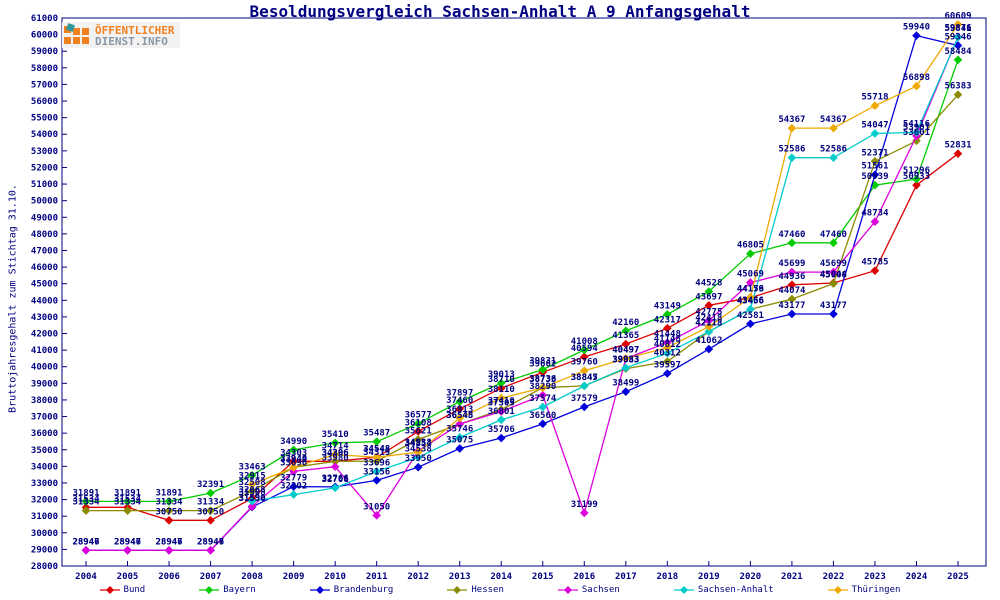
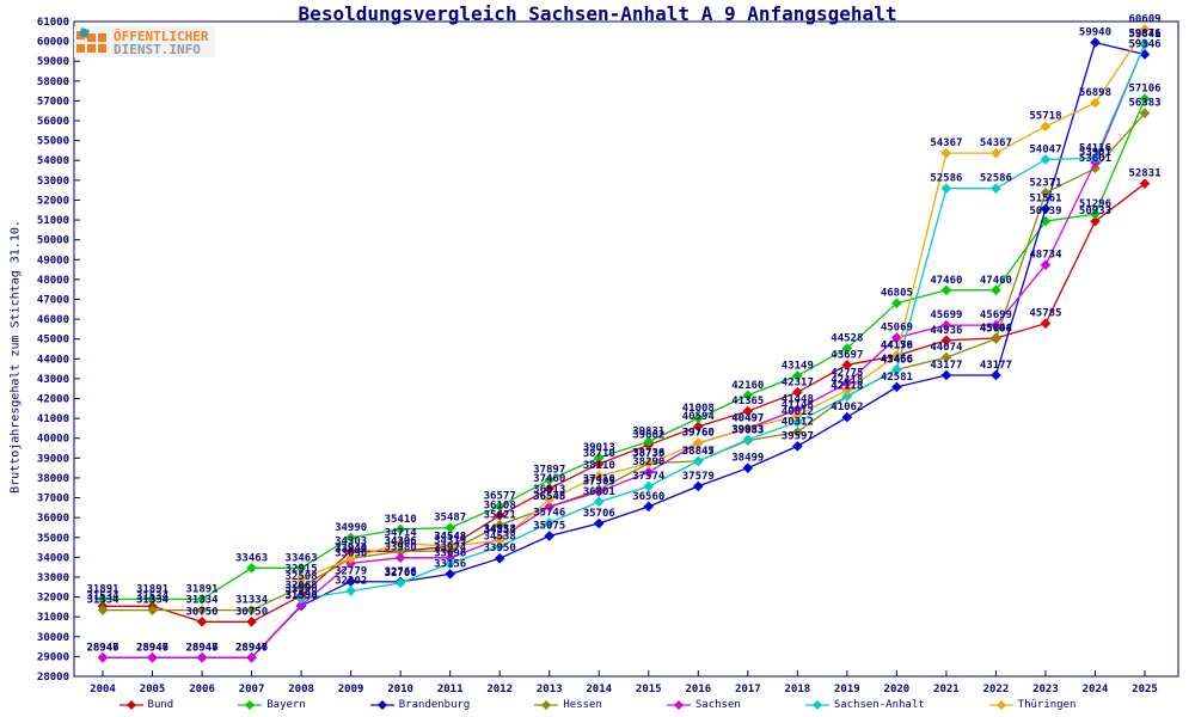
Bayern/2007: 32391 -> 33463
Sachsen/2011: 31050 -> 33974
Sachsen/2016: 31199 -> 39760
Bayern/2025: 58484 -> 57106
